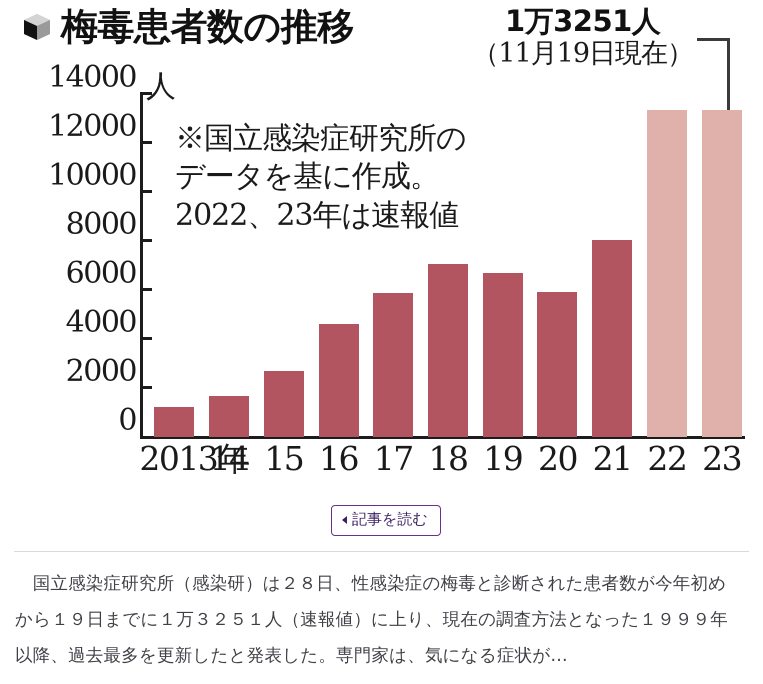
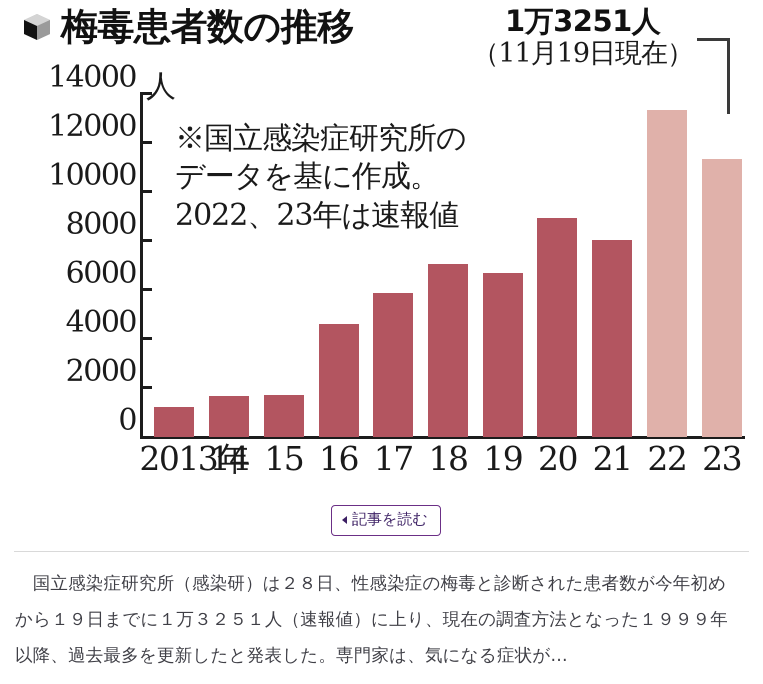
15: 2700 -> 1700
20: 5900 -> 8900
23: 13300 -> 11300
